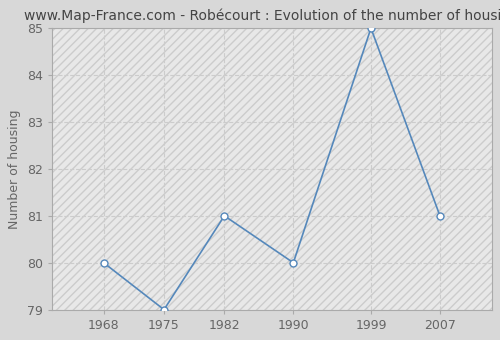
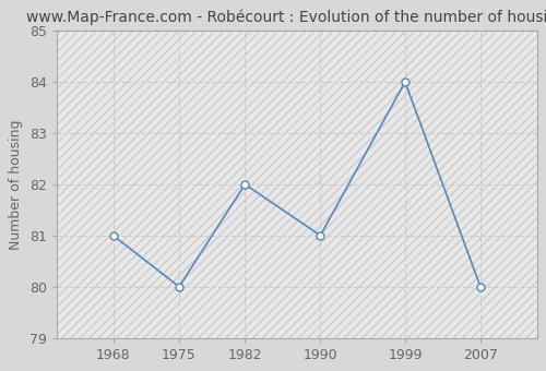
1968: 80 -> 81
1975: 79 -> 80
1982: 81 -> 82
1990: 80 -> 81
1999: 85 -> 84
2007: 81 -> 80
